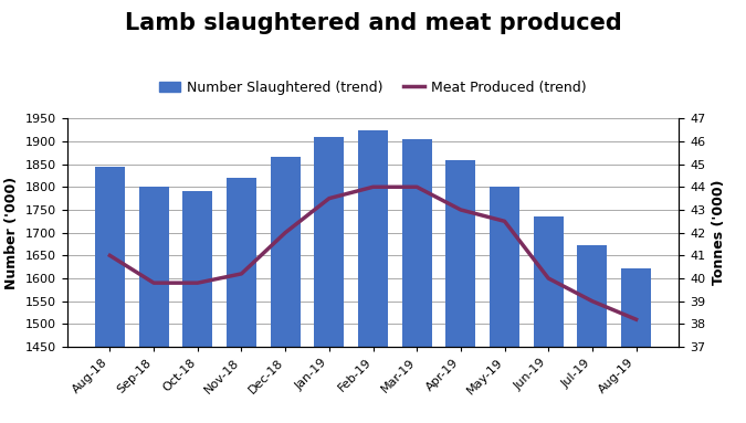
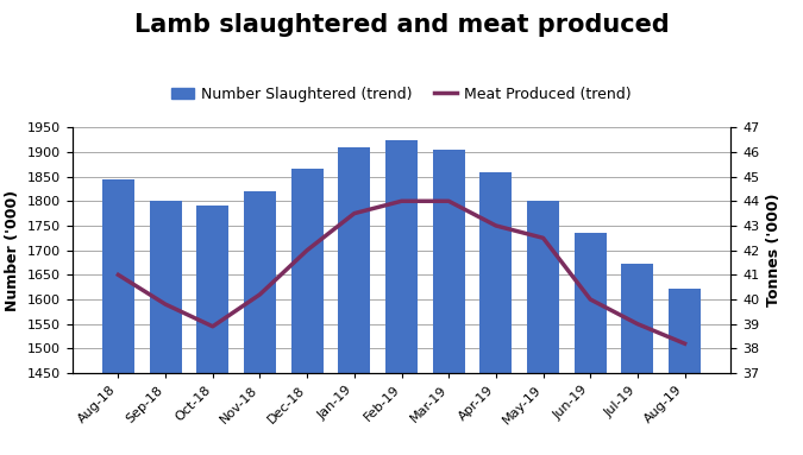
Meat Produced (trend)/Oct-18: 39.8 -> 38.9
